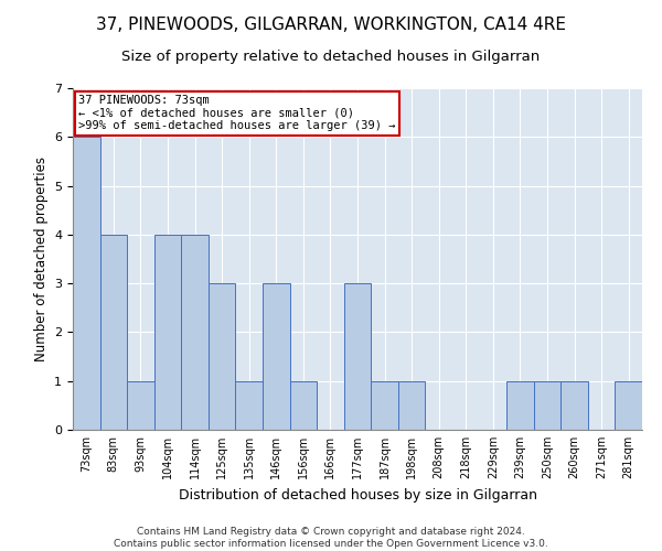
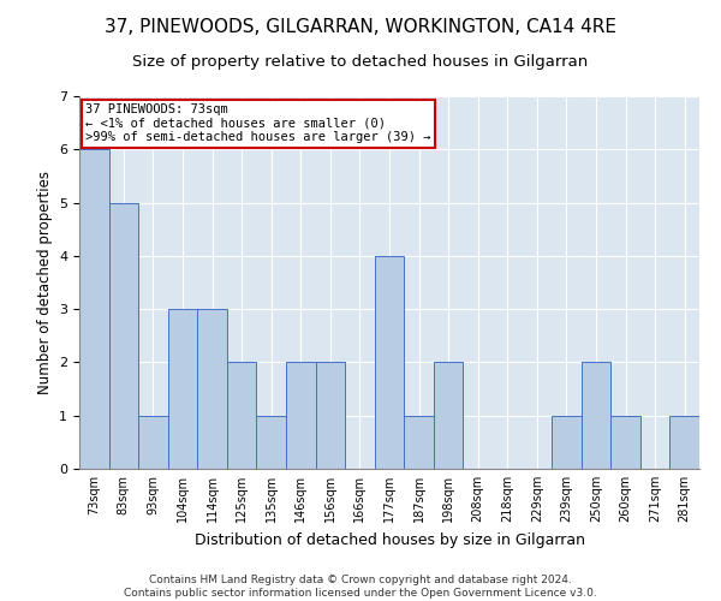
83sqm: 4 -> 5
104sqm: 4 -> 3
114sqm: 4 -> 3
125sqm: 3 -> 2
146sqm: 3 -> 2
156sqm: 1 -> 2
177sqm: 3 -> 4
198sqm: 1 -> 2
250sqm: 1 -> 2
